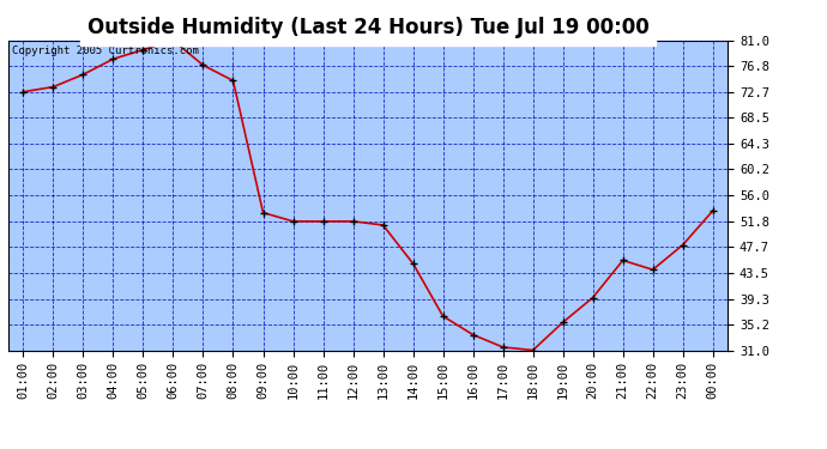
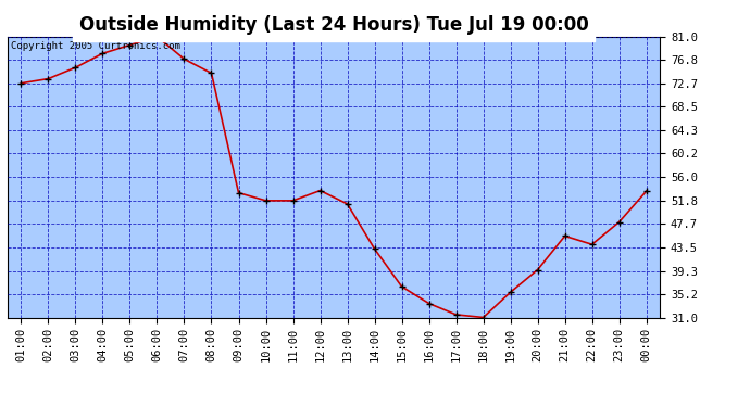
12:00: 51.8 -> 53.6
14:00: 45.0 -> 43.2
